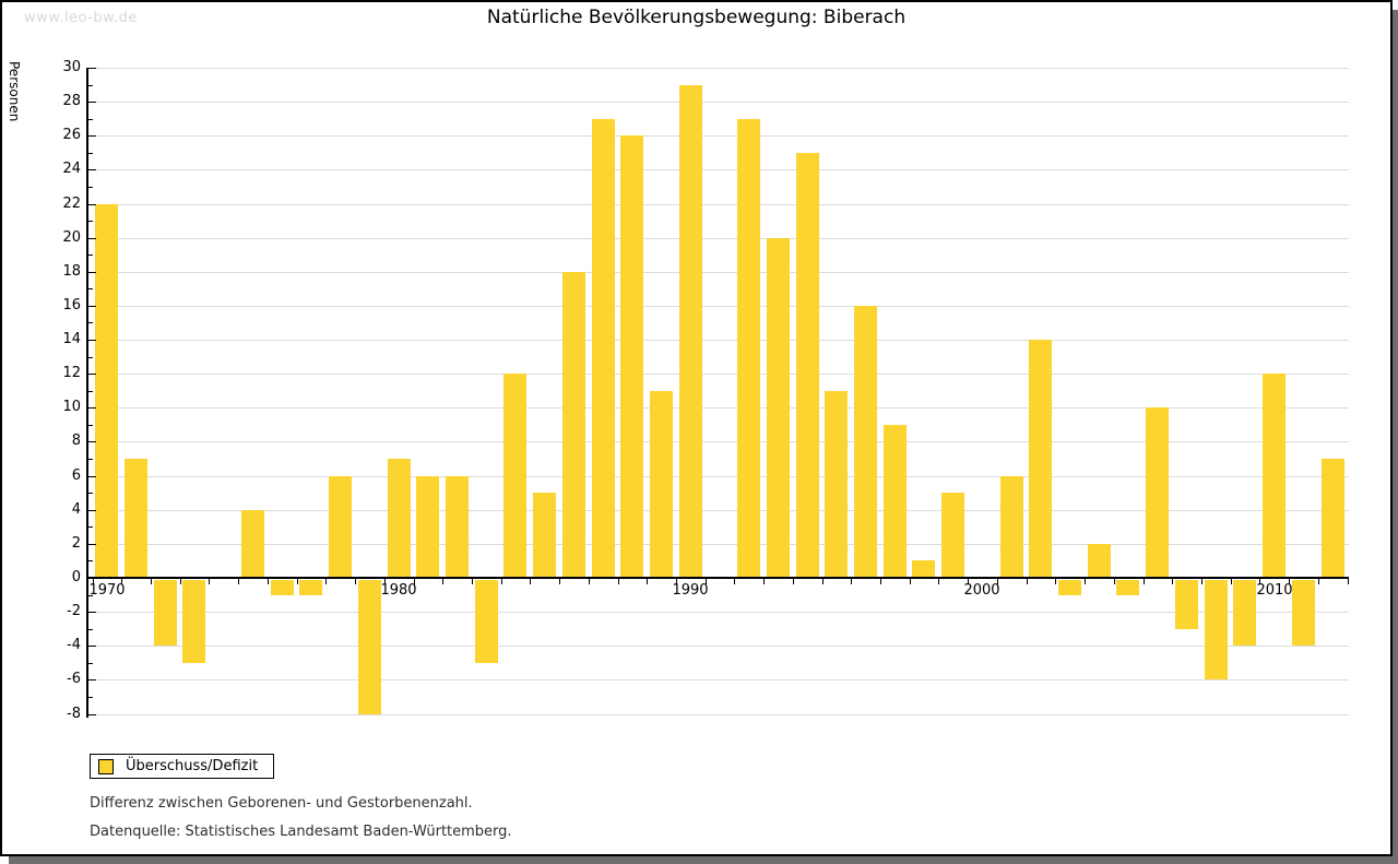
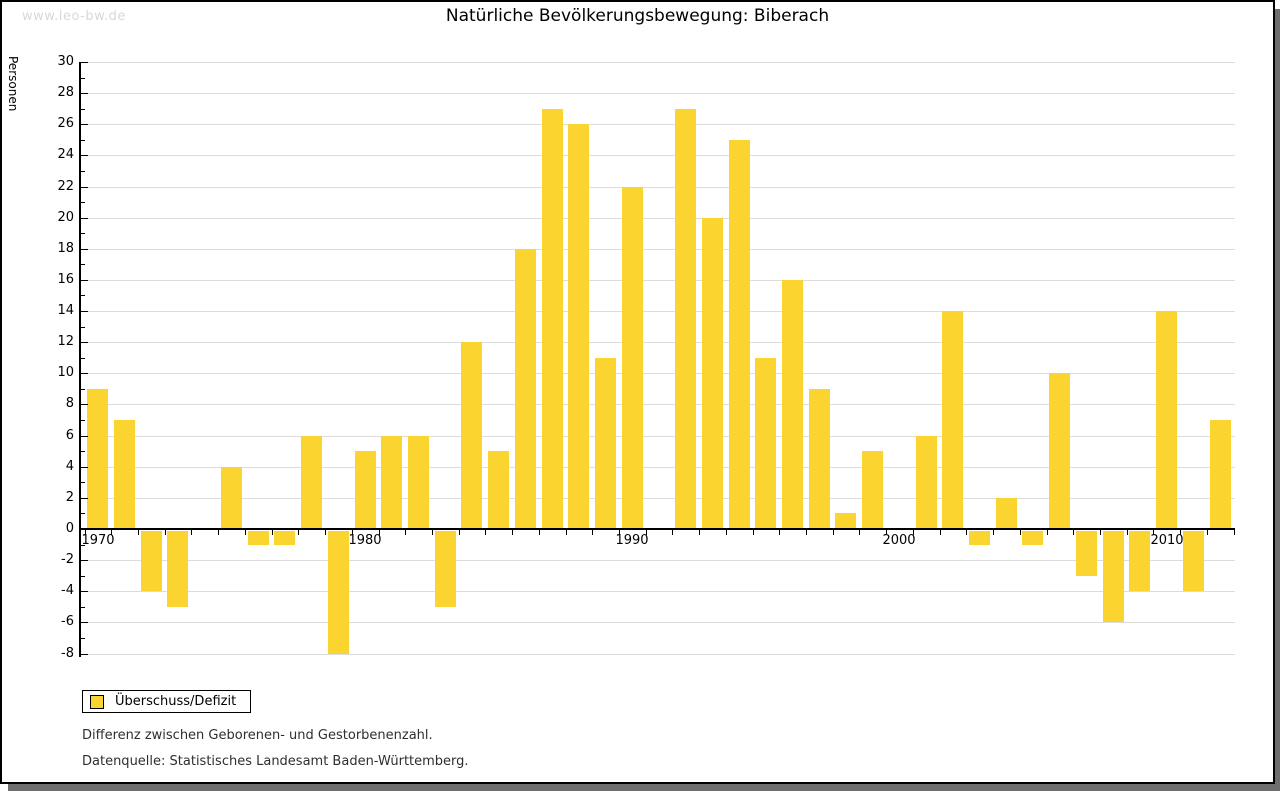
1970: 22 -> 9
1980: 7 -> 5
1990: 29 -> 22
2010: 12 -> 14
